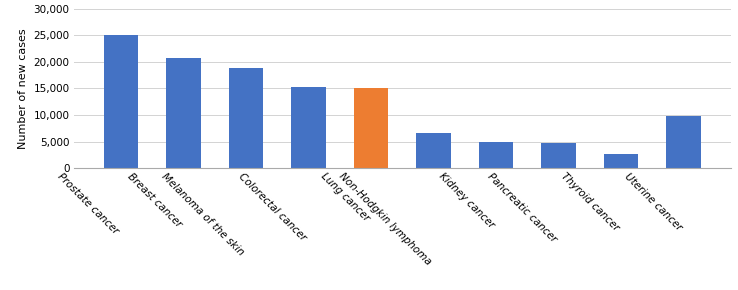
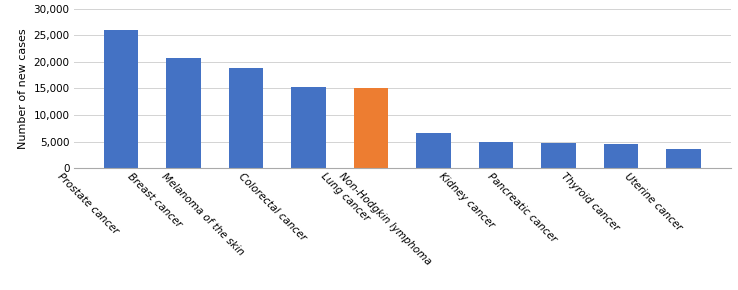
Prostate cancer: 25,000 -> 26,000
Thyroid cancer: 2,600 -> 4,600
Uterine cancer: 9,800 -> 3,600
